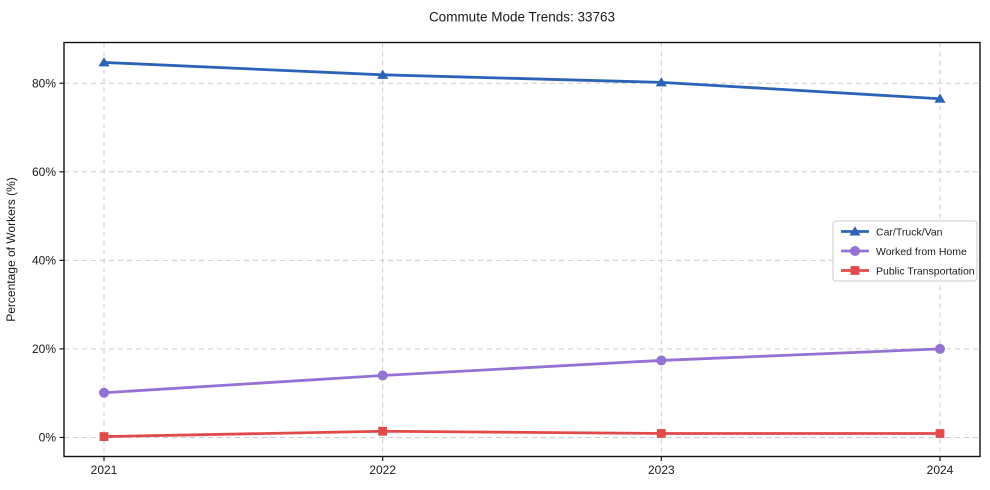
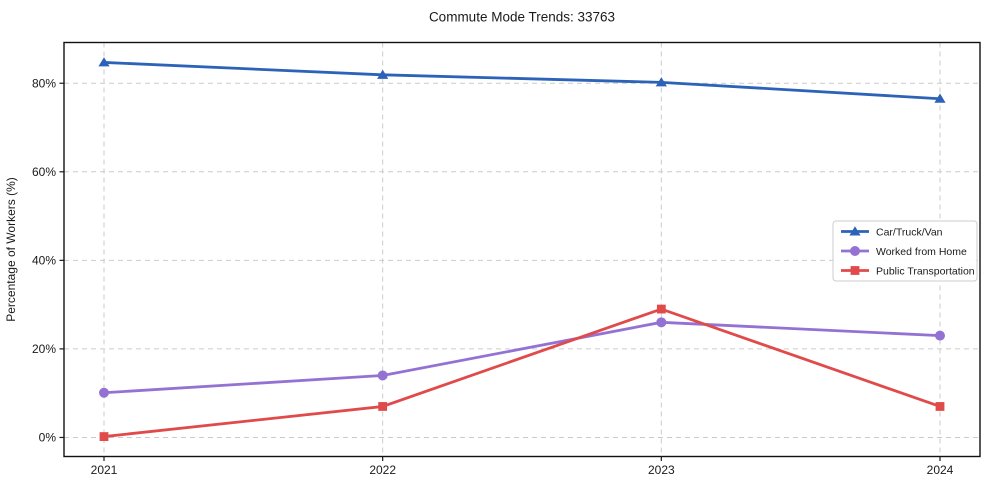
Public Transportation/2022: 1% -> 7%
Worked from Home/2023: 17% -> 26%
Public Transportation/2023: 1% -> 29%
Worked from Home/2024: 20% -> 23%
Public Transportation/2024: 1% -> 7%
